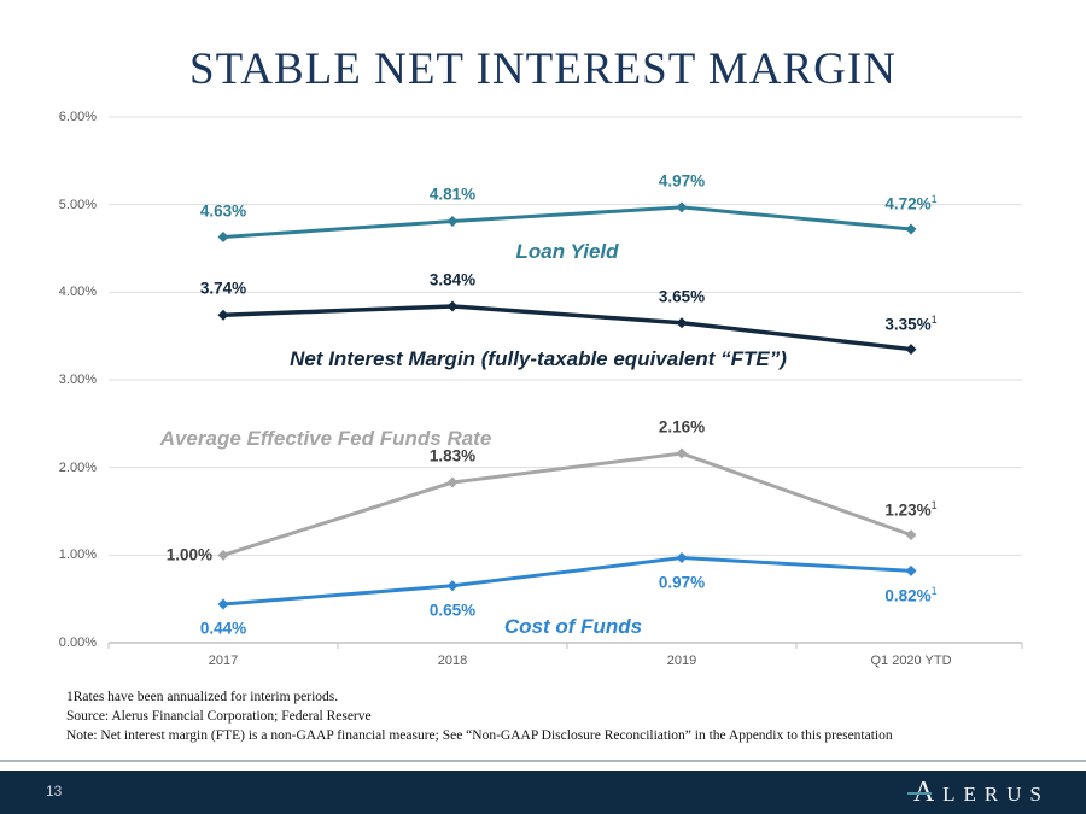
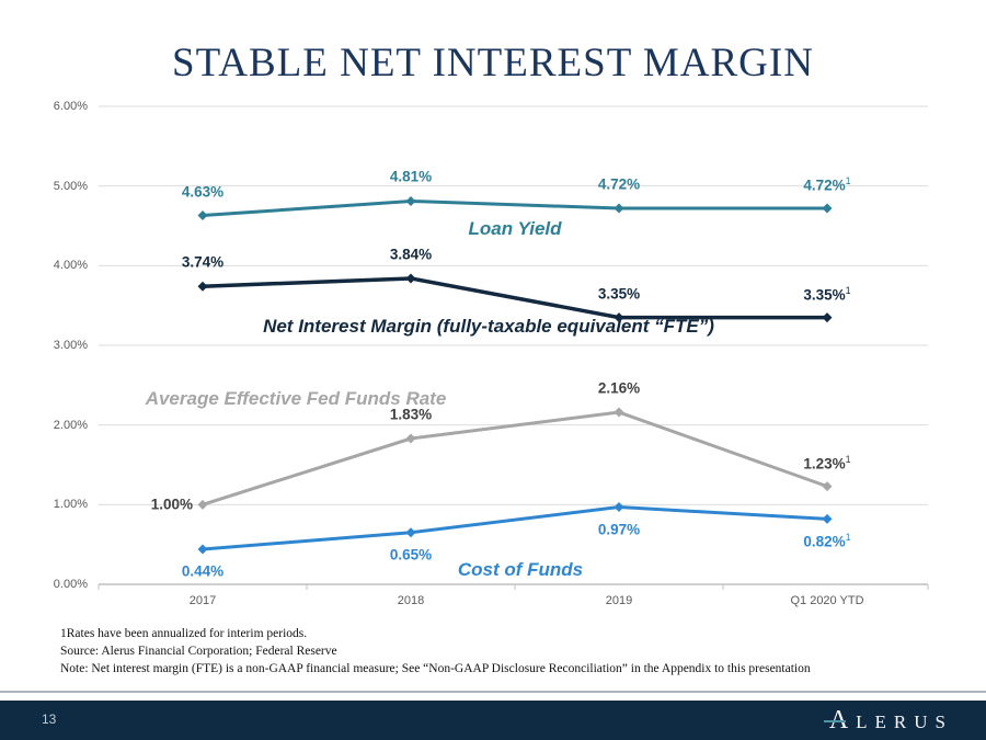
Loan Yield/2019: 4.97% -> 4.72%
Net Interest Margin (fully-taxable equivalent “FTE”)/2019: 3.65% -> 3.35%
